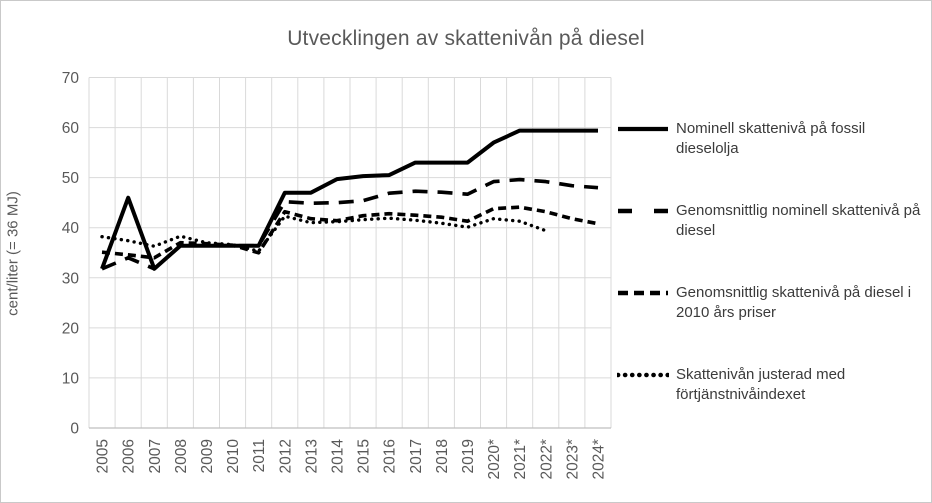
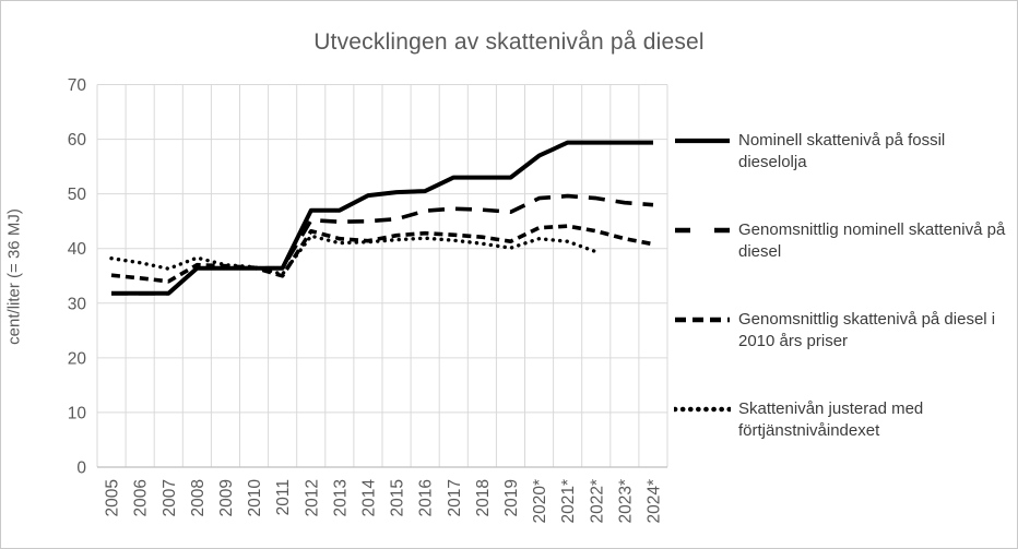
Nominell skattenivå på fossil dieselolja/2006: 46 -> 32
Genomsnittlig nominell skattenivå på diesel/2006: 34 -> 32
